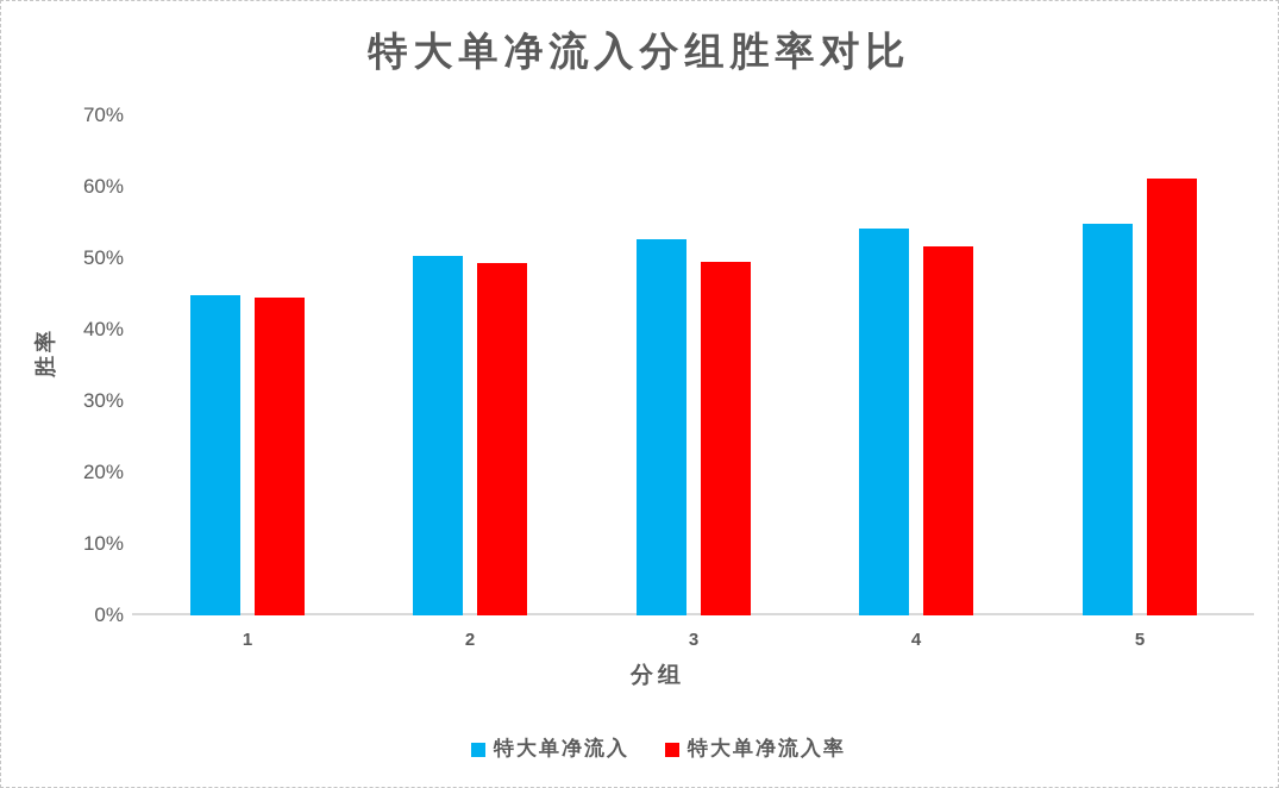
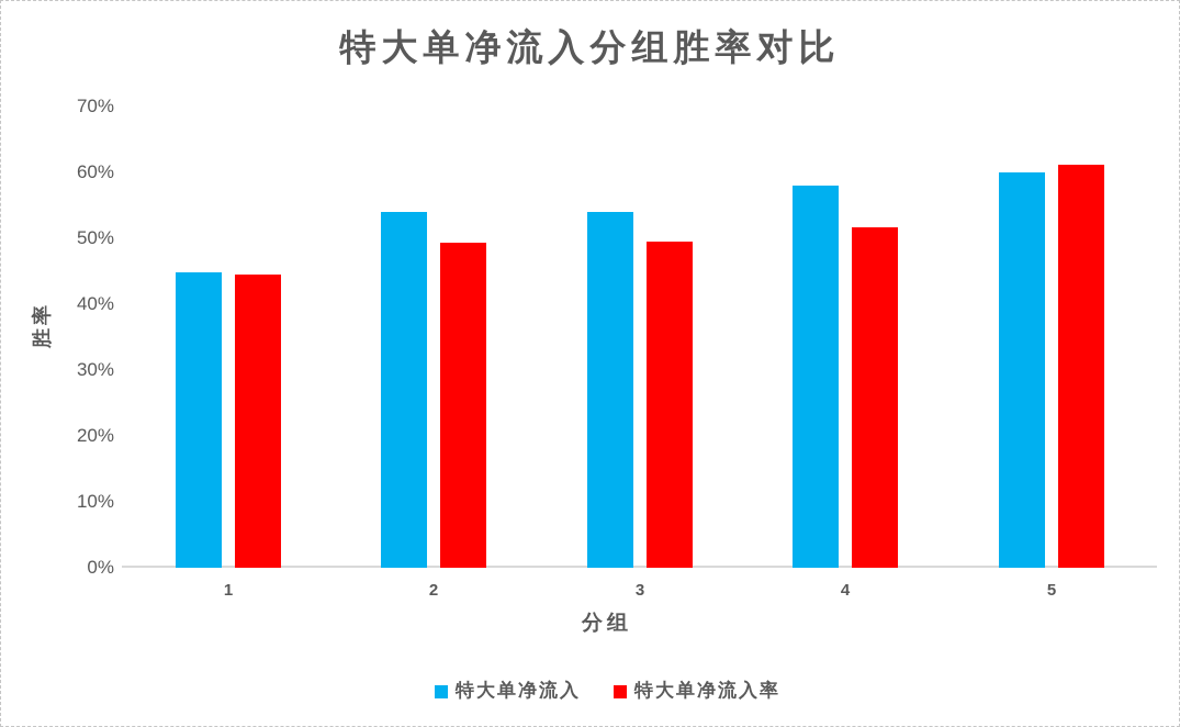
特大单净流入/2: 50% -> 54%
特大单净流入/3: 53% -> 54%
特大单净流入/4: 54% -> 58%
特大单净流入/5: 55% -> 60%
